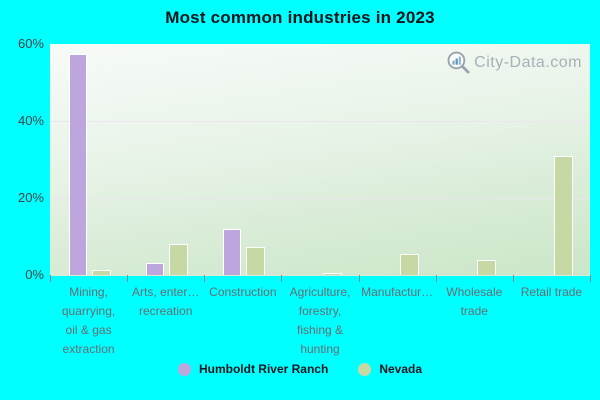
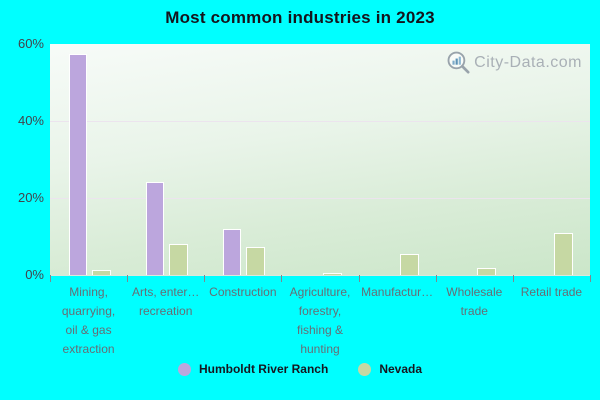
Humboldt River Ranch/Arts, enter… recreation: 3% -> 24%
Nevada/Wholesale trade: 4% -> 2%
Nevada/Retail trade: 31% -> 11%
